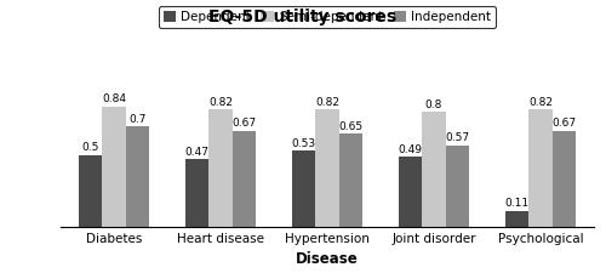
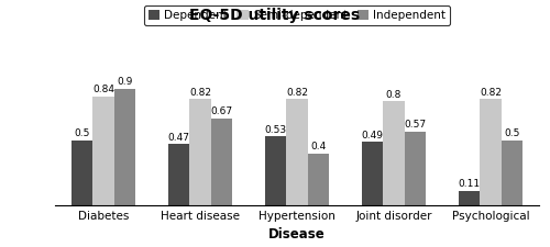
Independent/Diabetes: 0.7 -> 0.9
Independent/Hypertension: 0.65 -> 0.4
Independent/Psychological: 0.67 -> 0.5
